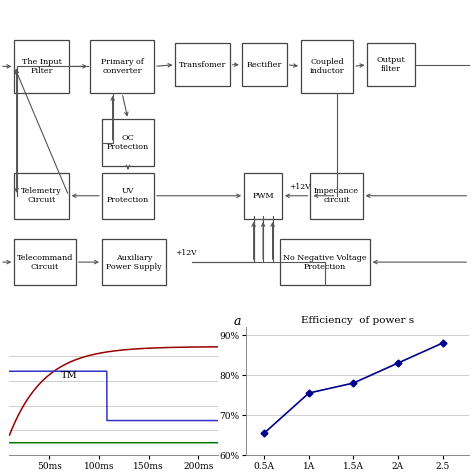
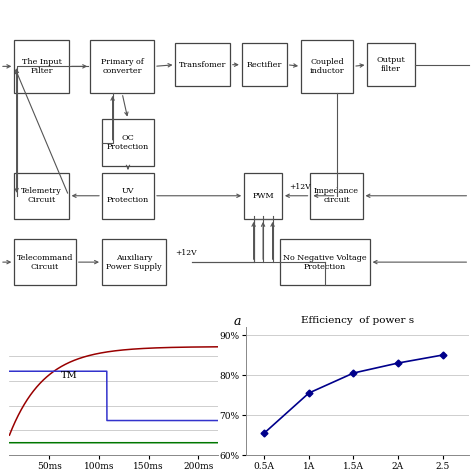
Efficiency of power s/1.5A: 78.0% -> 80.5%
Efficiency of power s/2.5: 88.0% -> 85.0%
